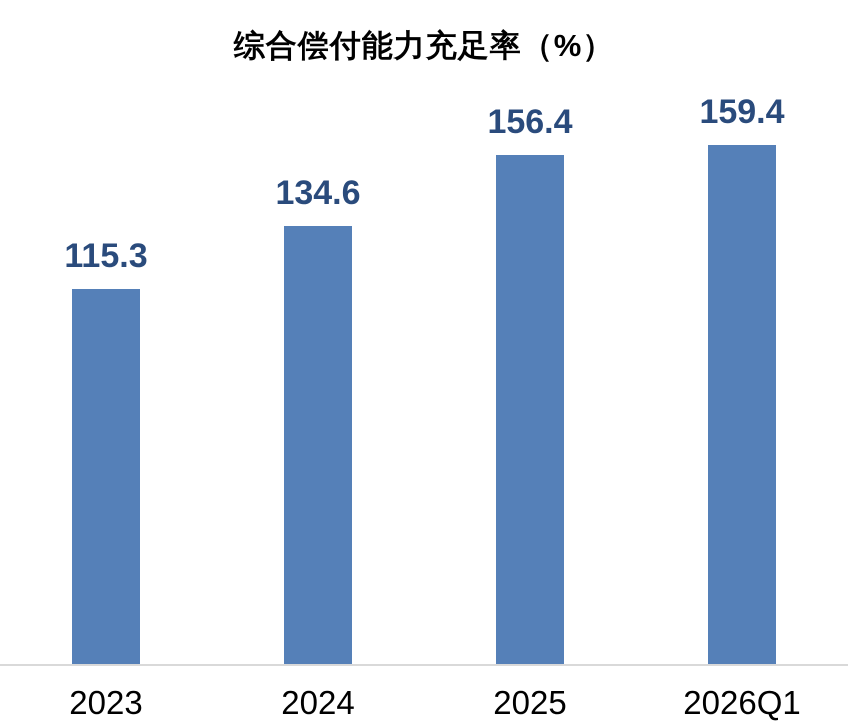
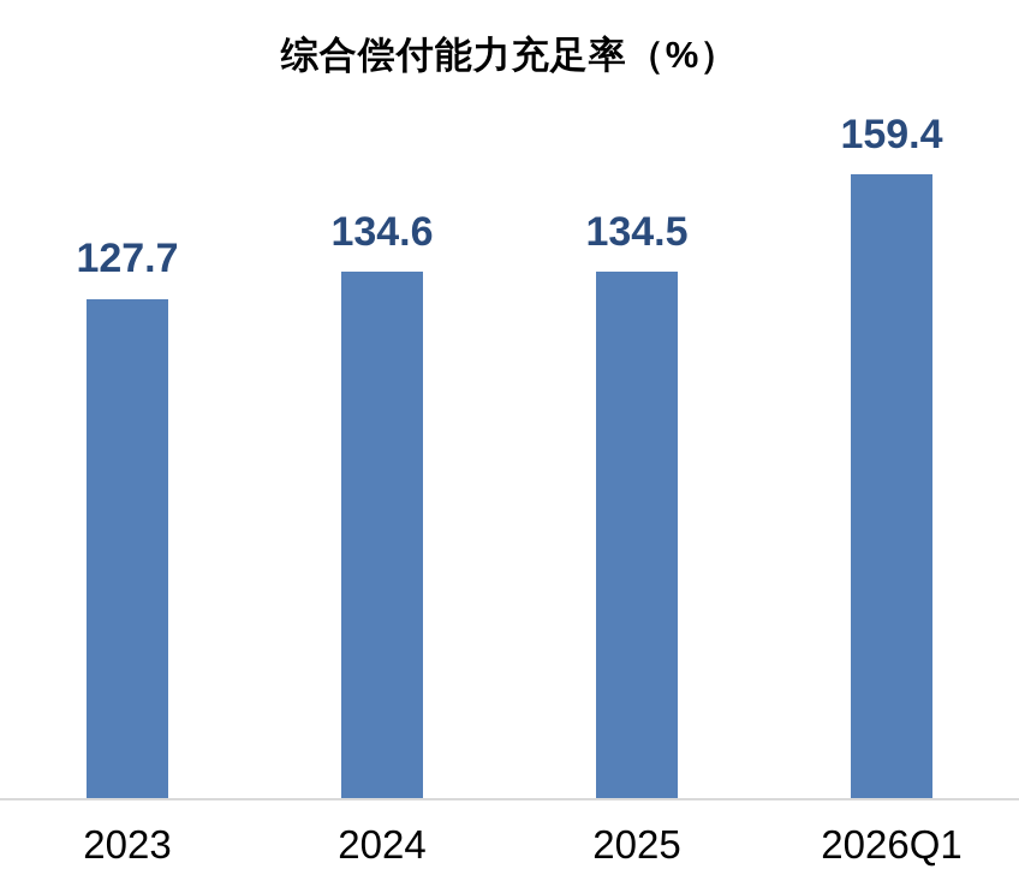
2023: 115.3 -> 127.7
2025: 156.4 -> 134.5
